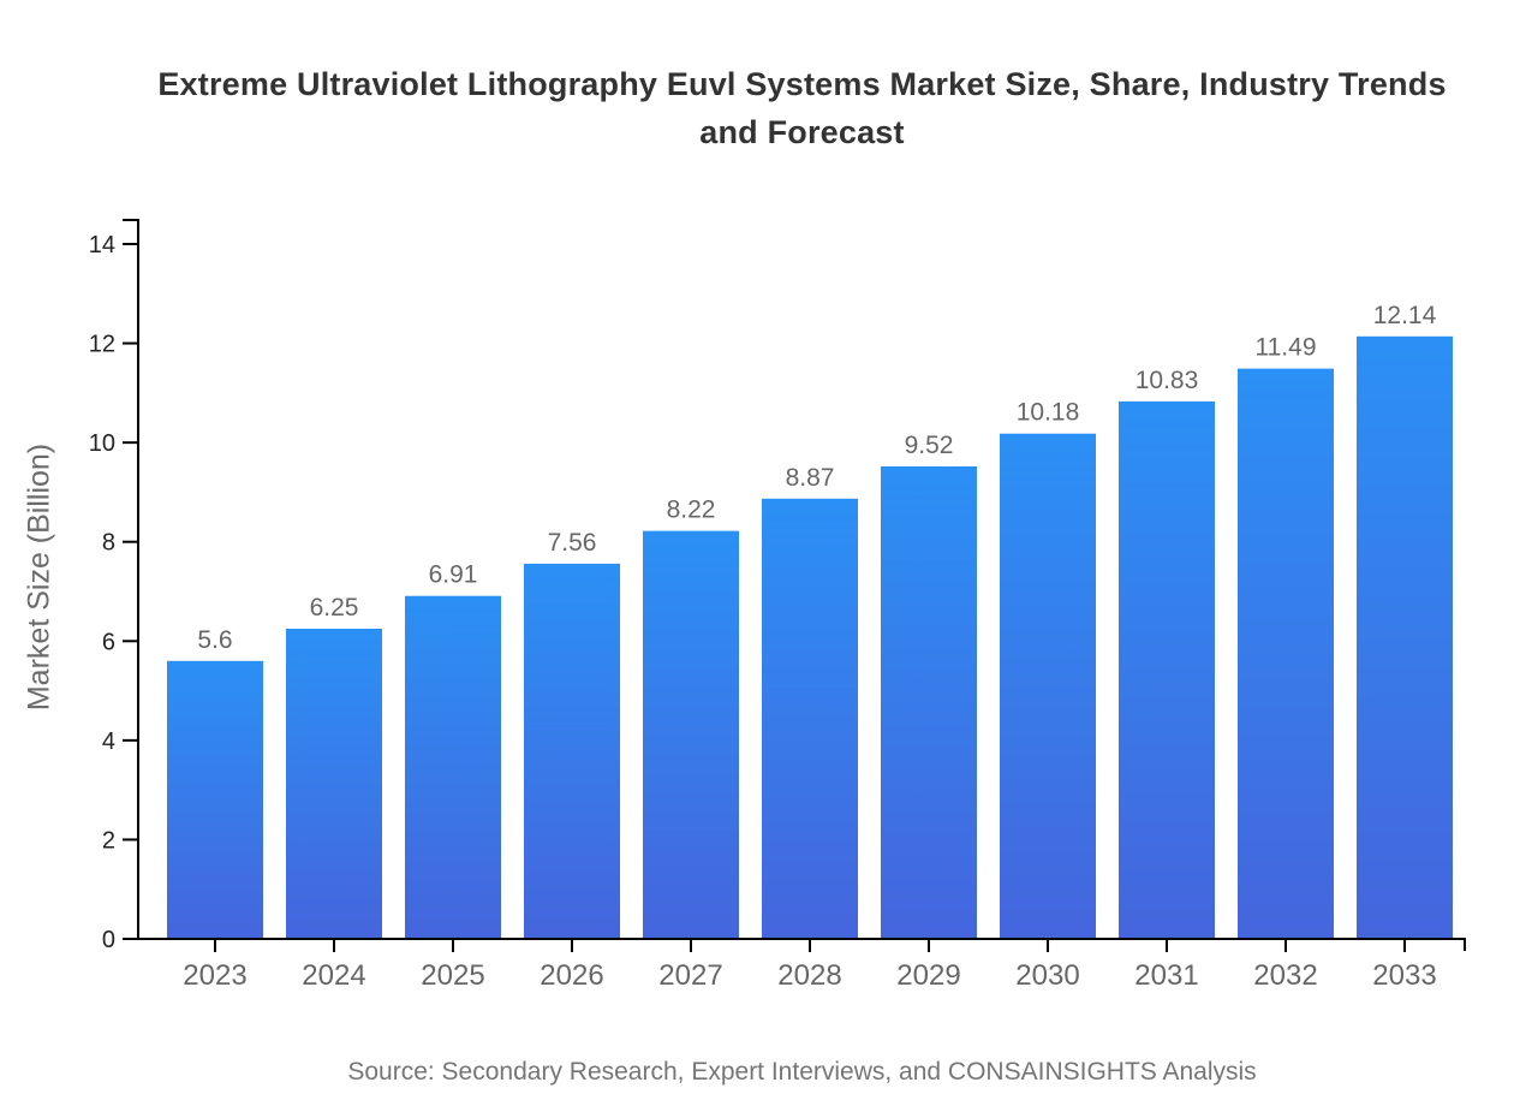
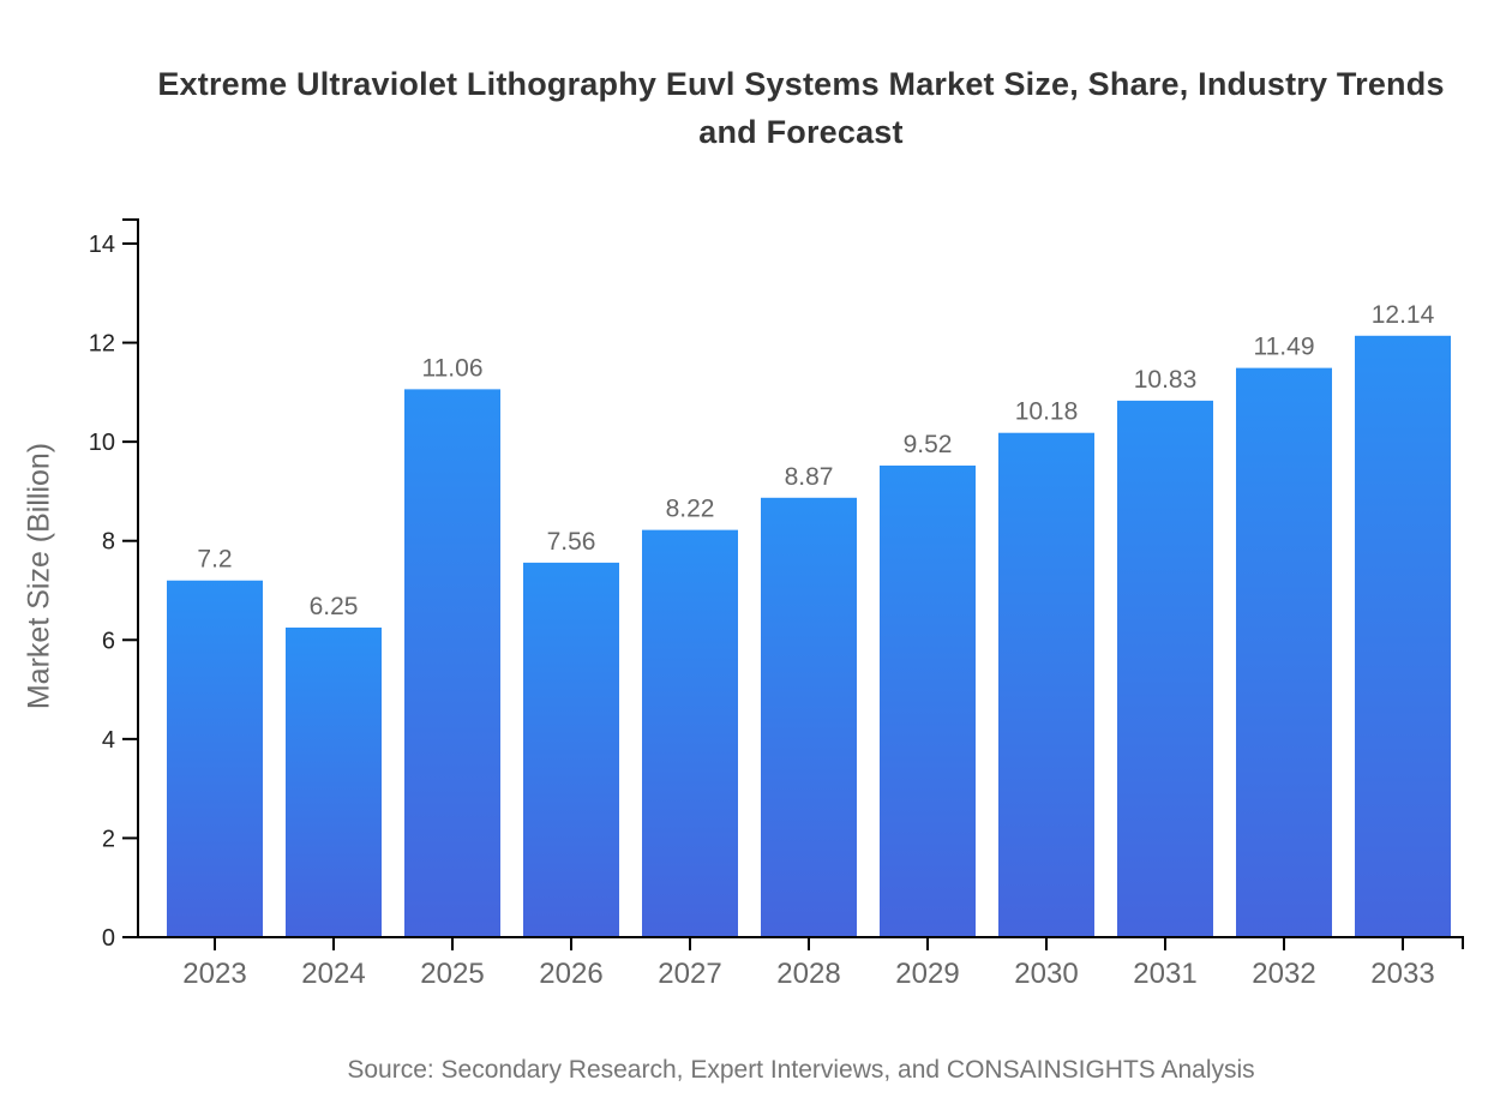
2023: 5.6 -> 7.2
2025: 6.91 -> 11.06
